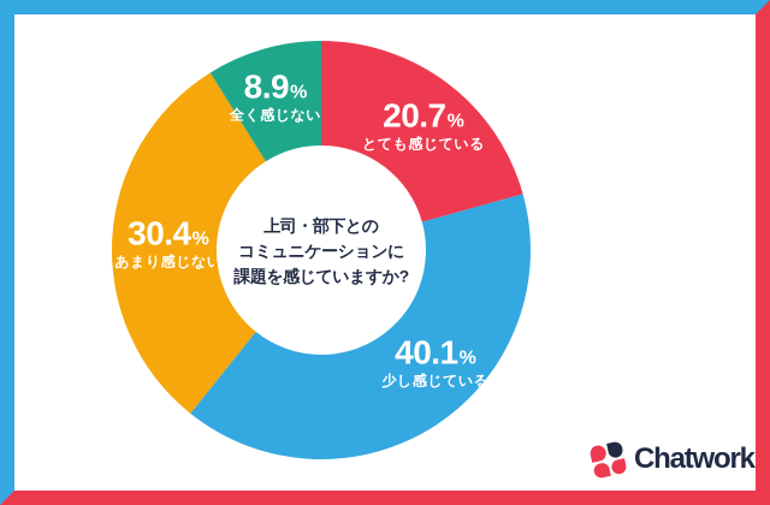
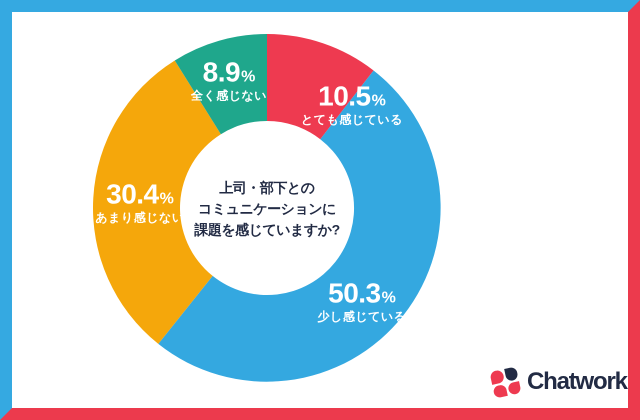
とても感じている: 20.7 -> 10.5
少し感じている: 40.1 -> 50.3
